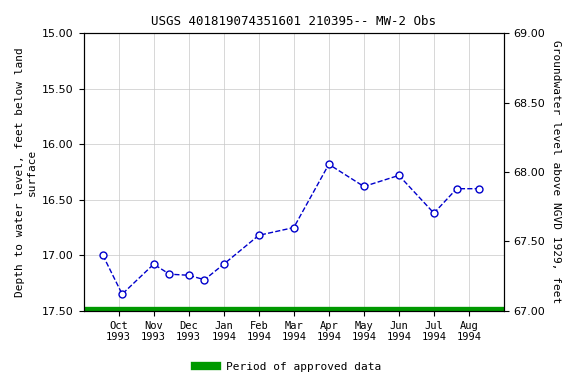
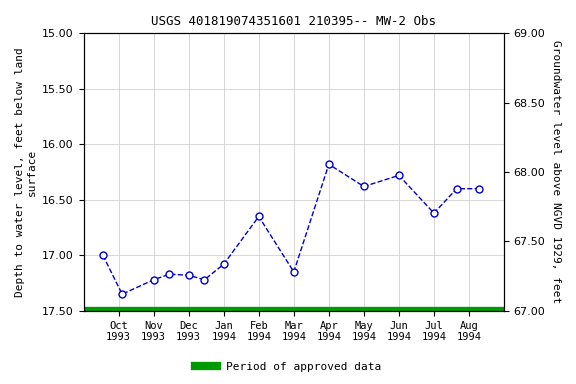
Nov 1993: 17.08 -> 17.22
Feb 1994: 16.82 -> 16.65
Mar 1994: 16.75 -> 17.15
